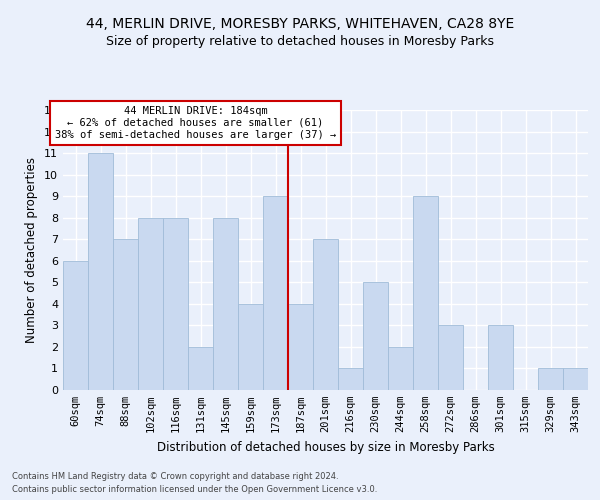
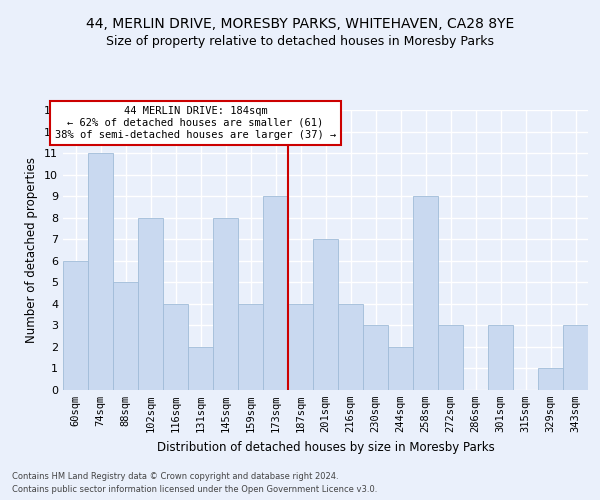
88sqm: 7 -> 5
116sqm: 8 -> 4
216sqm: 1 -> 4
230sqm: 5 -> 3
343sqm: 1 -> 3
